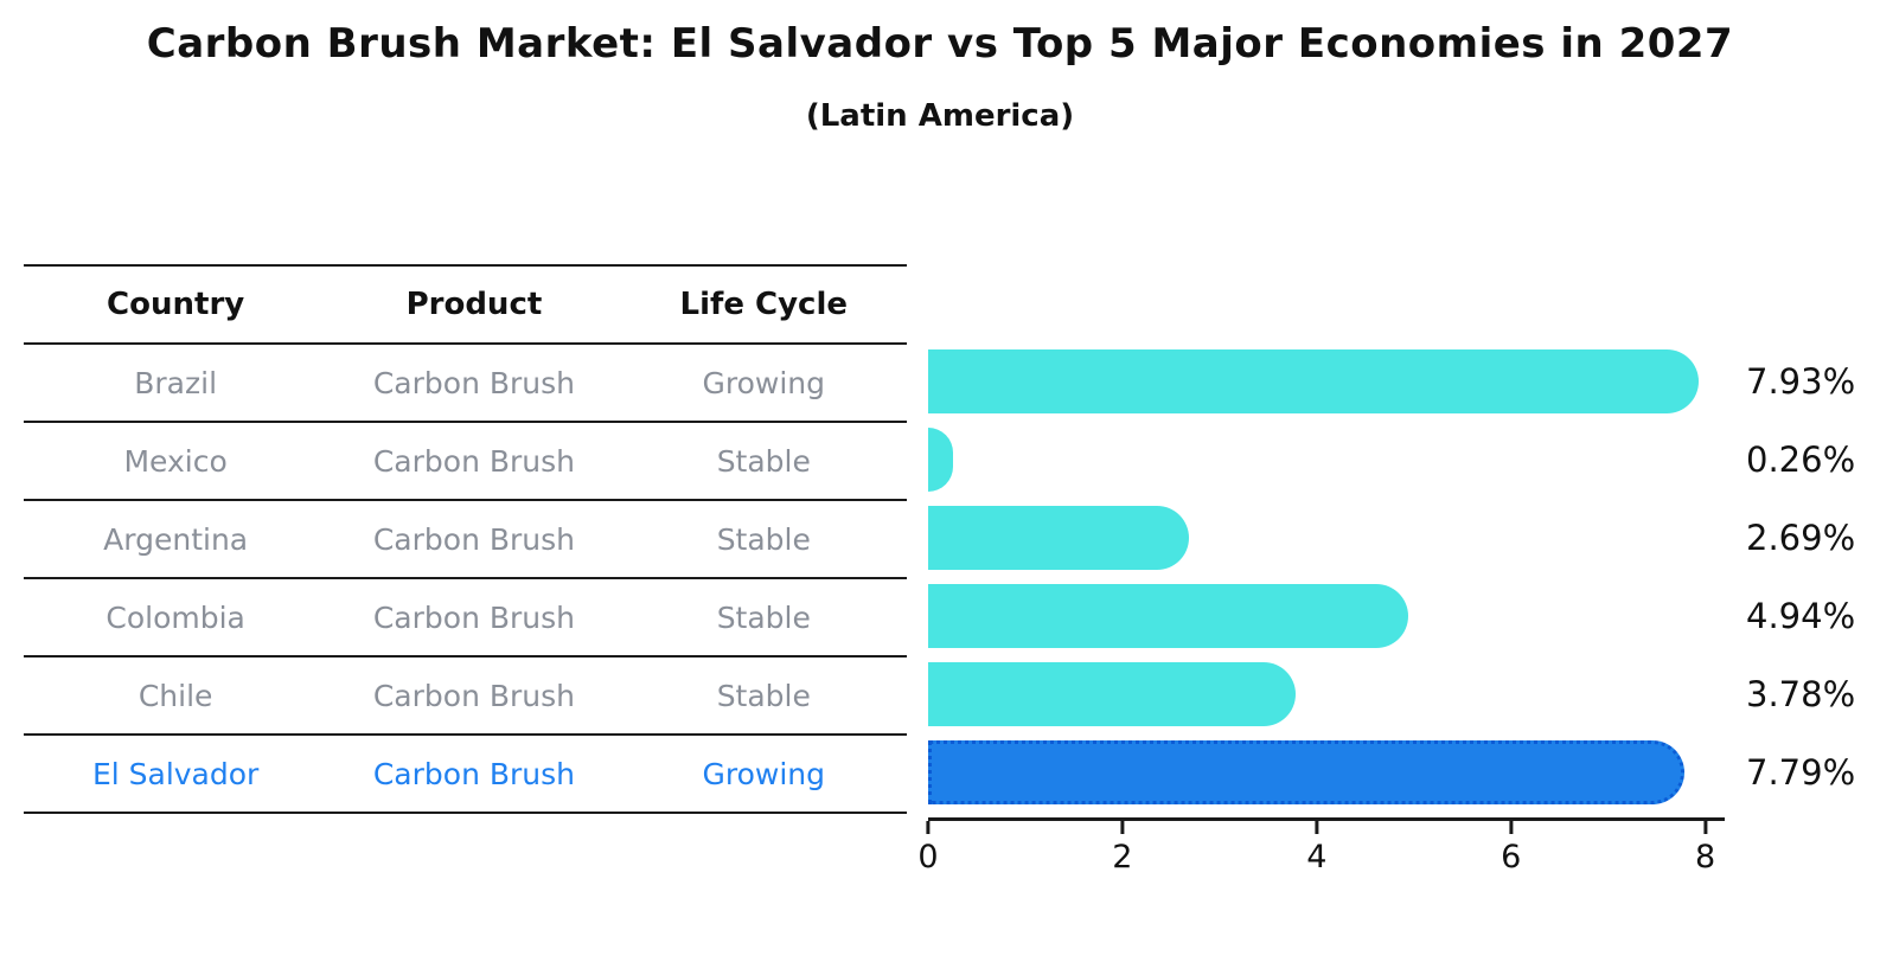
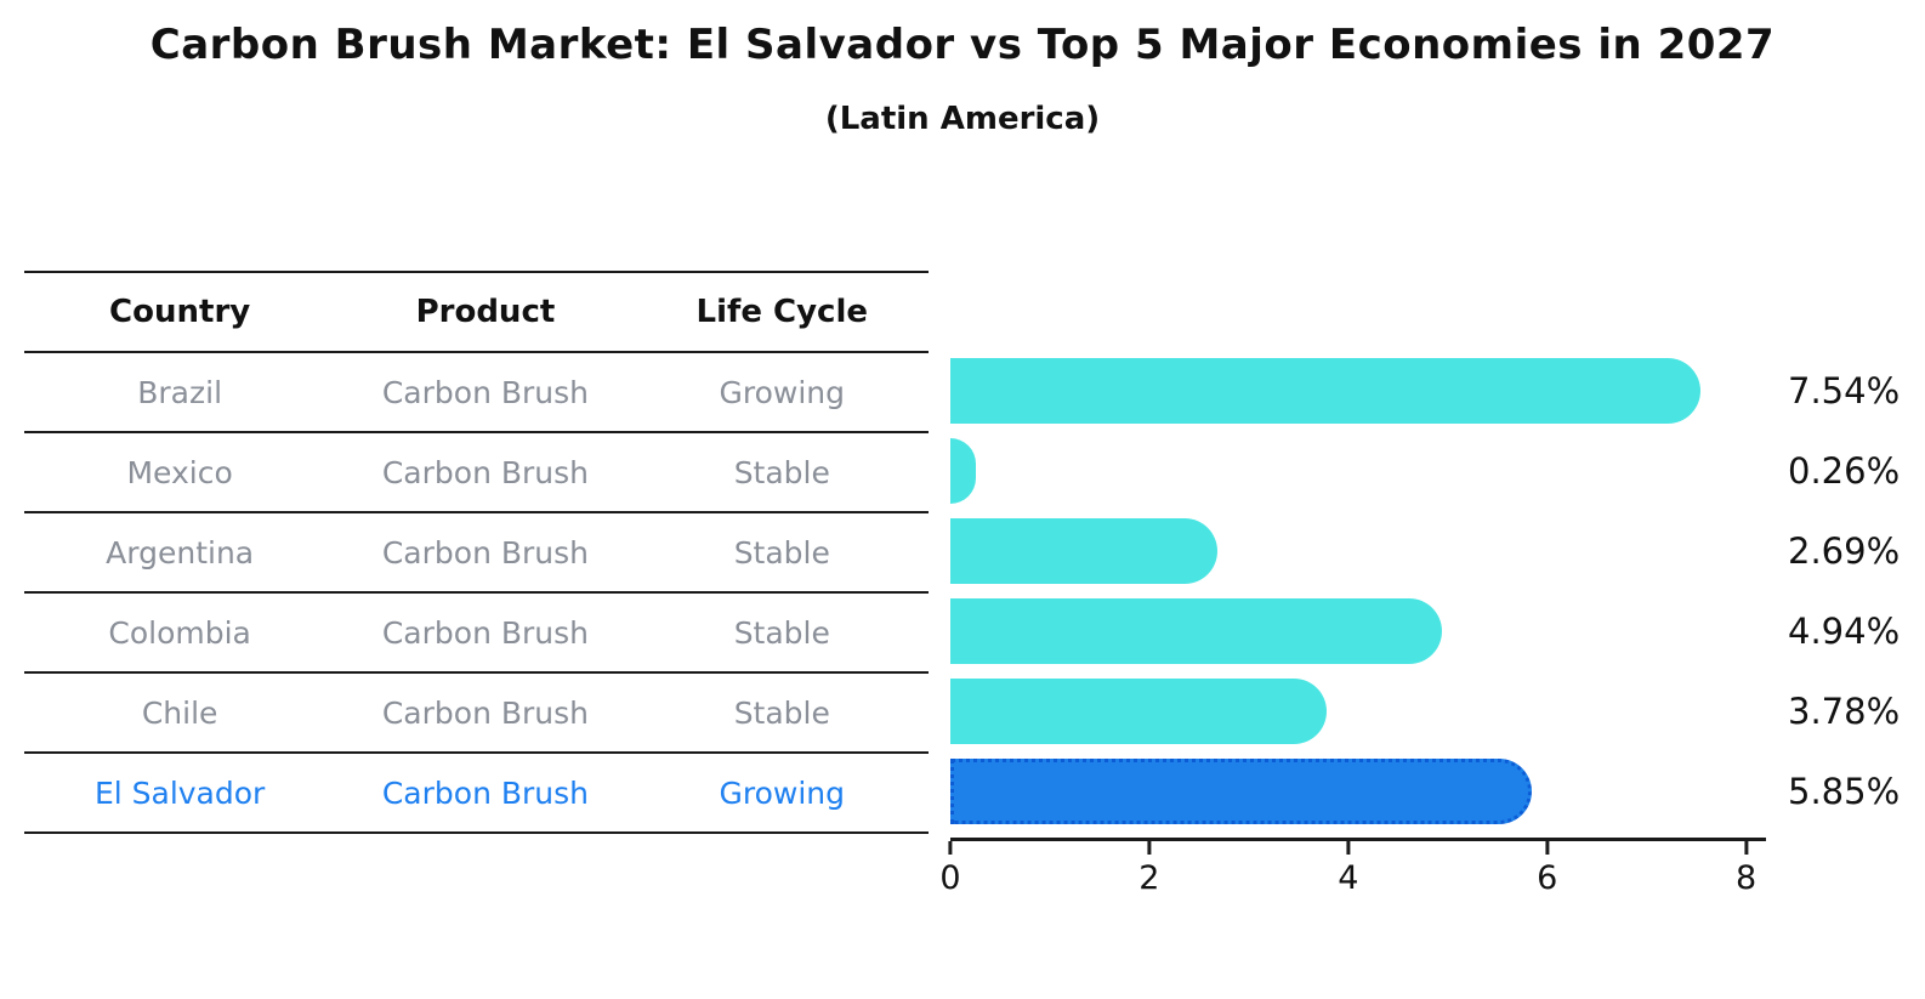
Brazil: 7.93% -> 7.54%
El Salvador: 7.79% -> 5.85%
